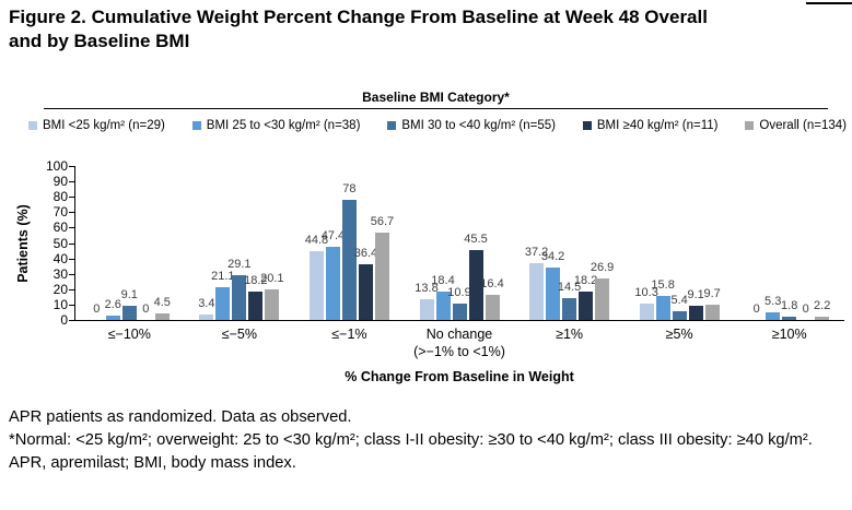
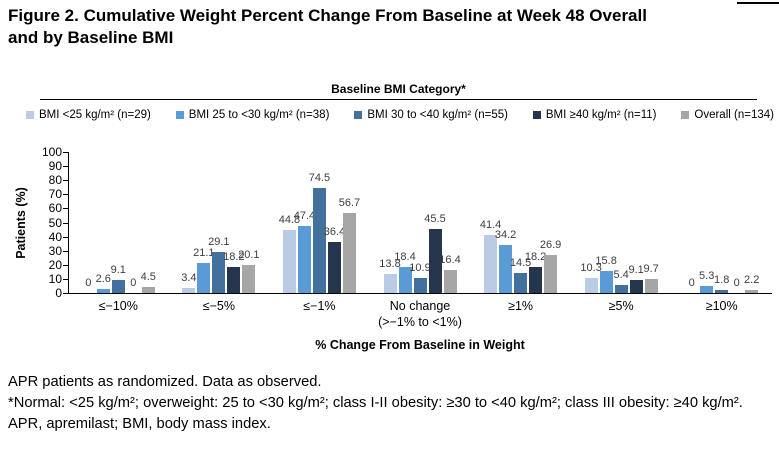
BMI 30 to <40 kg/m² (n=55)/≤−1%: 78 -> 74.5
BMI <25 kg/m² (n=29)/≥1%: 37.2 -> 41.4
